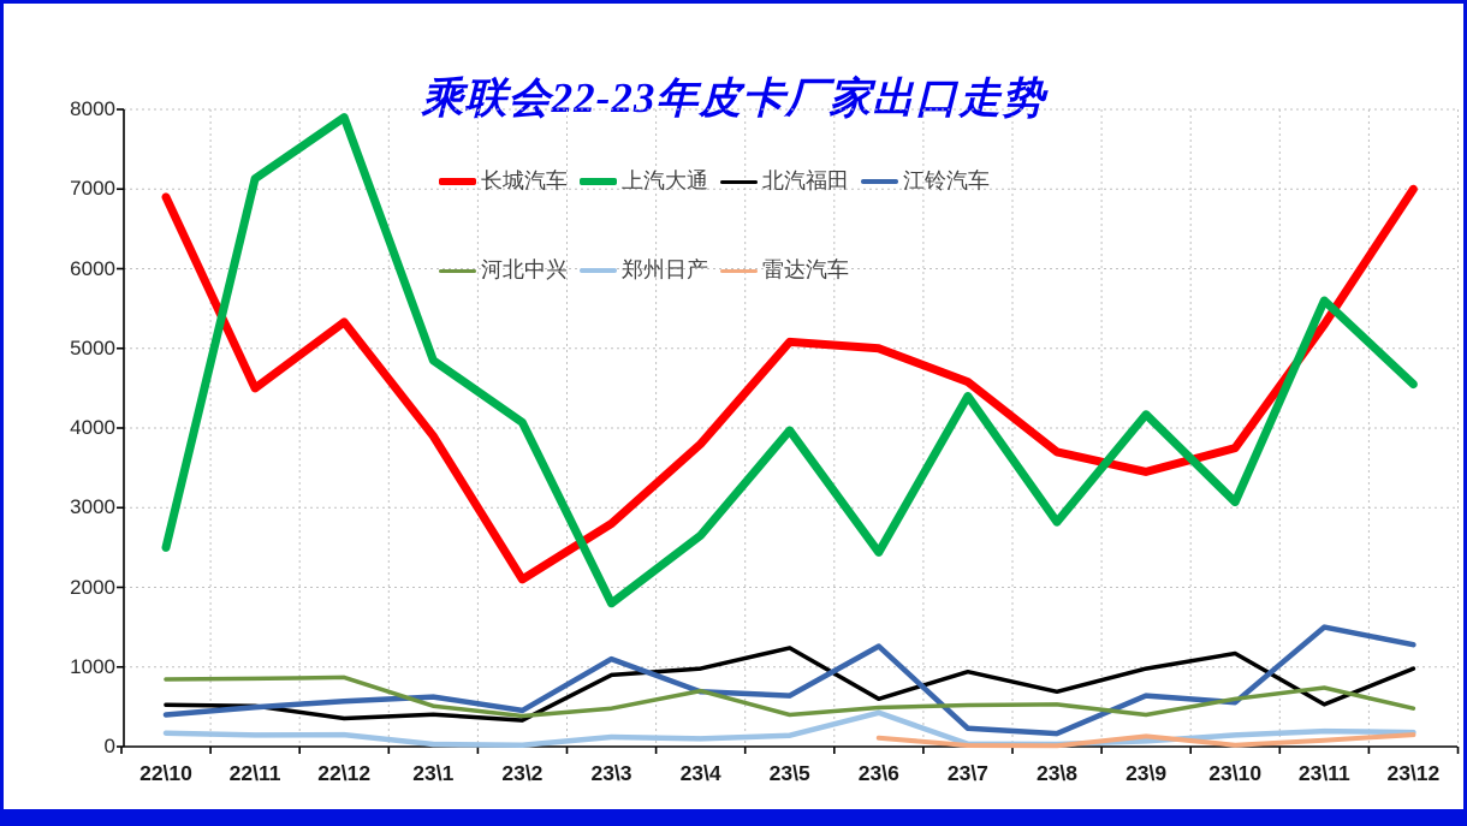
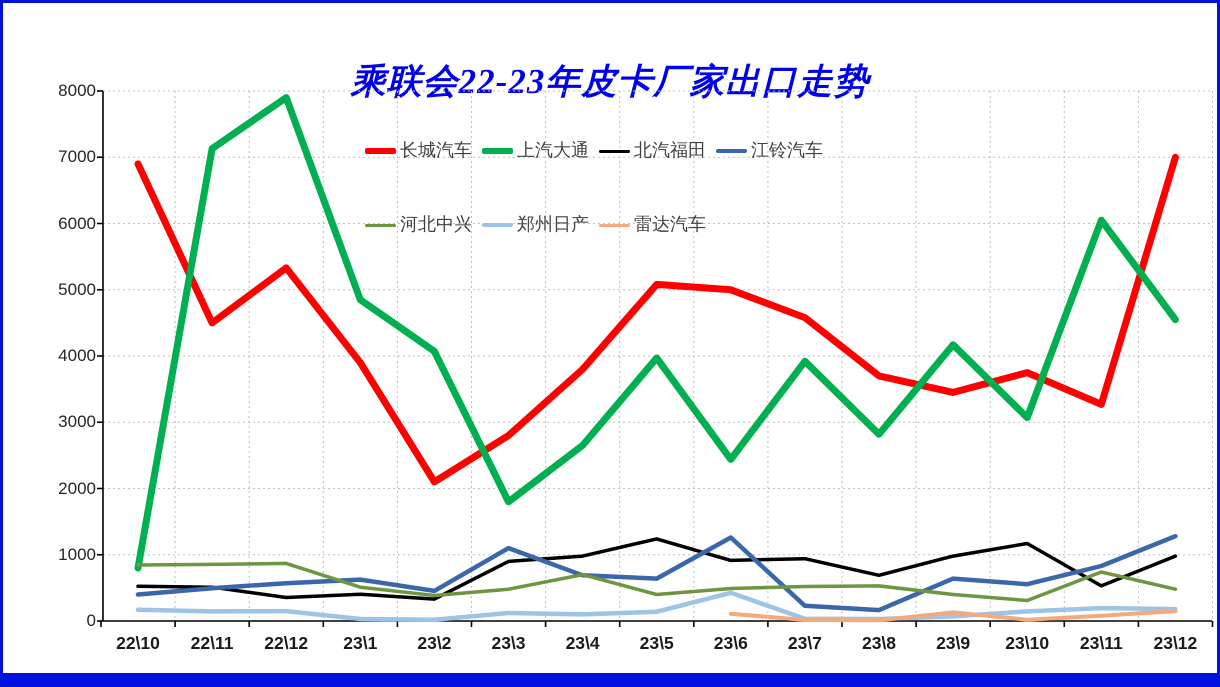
上汽大通/22\10: 2500 -> 800
北汽福田/23\6: 600 -> 900
上汽大通/23\7: 4400 -> 3900
河北中兴/23\10: 600 -> 300
长城汽车/23\11: 5300 -> 3300
上汽大通/23\11: 5600 -> 6000
江铃汽车/23\11: 1500 -> 800
